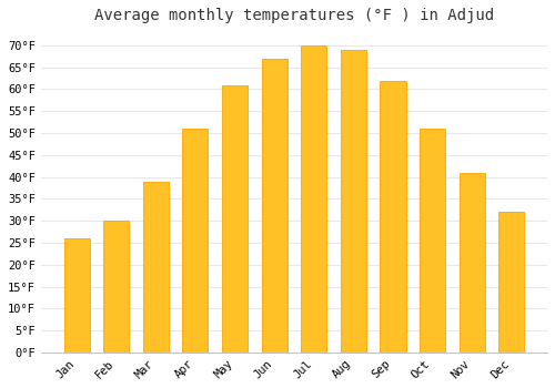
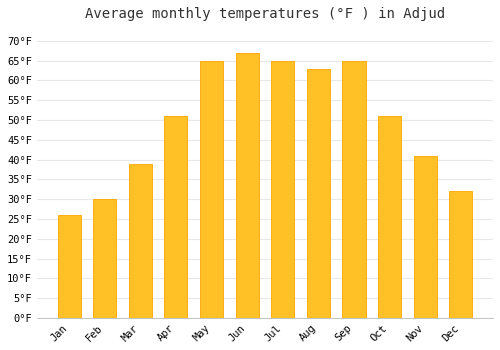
May: 61°F -> 65°F
Jul: 70°F -> 65°F
Aug: 69°F -> 63°F
Sep: 62°F -> 65°F
